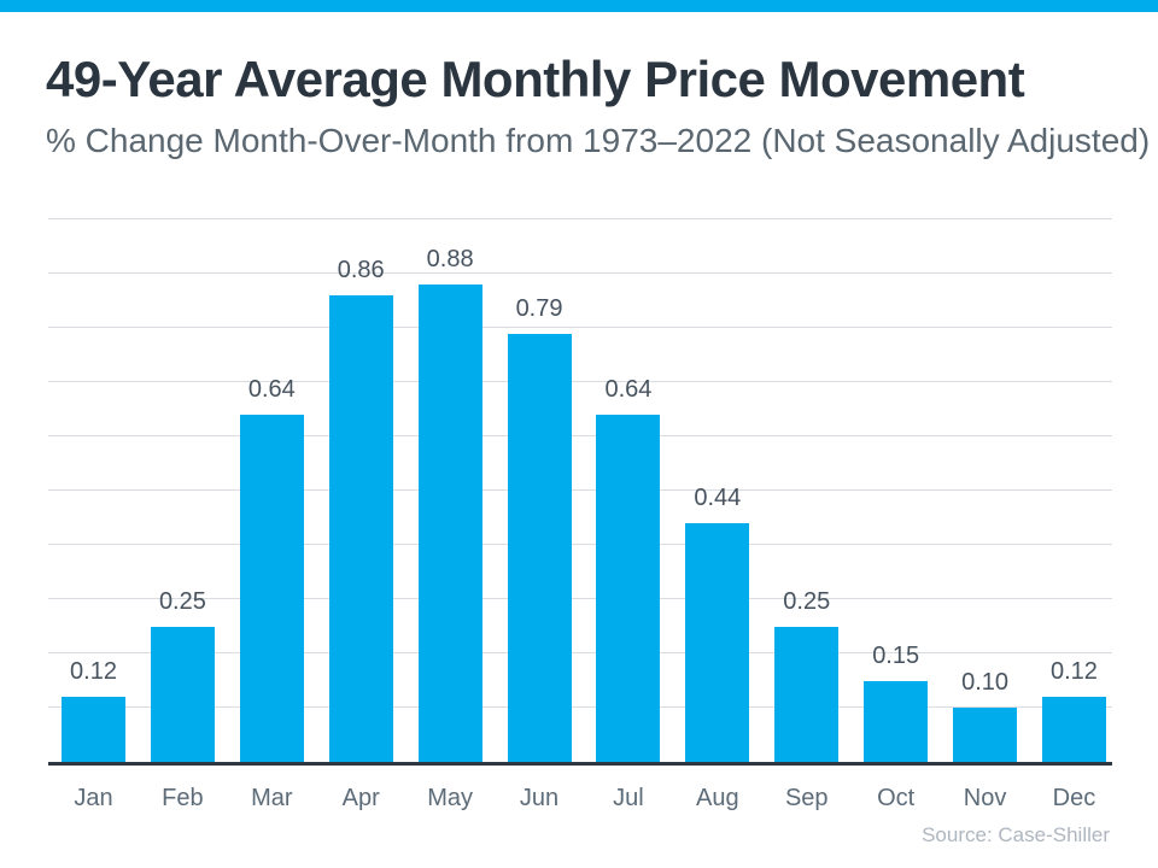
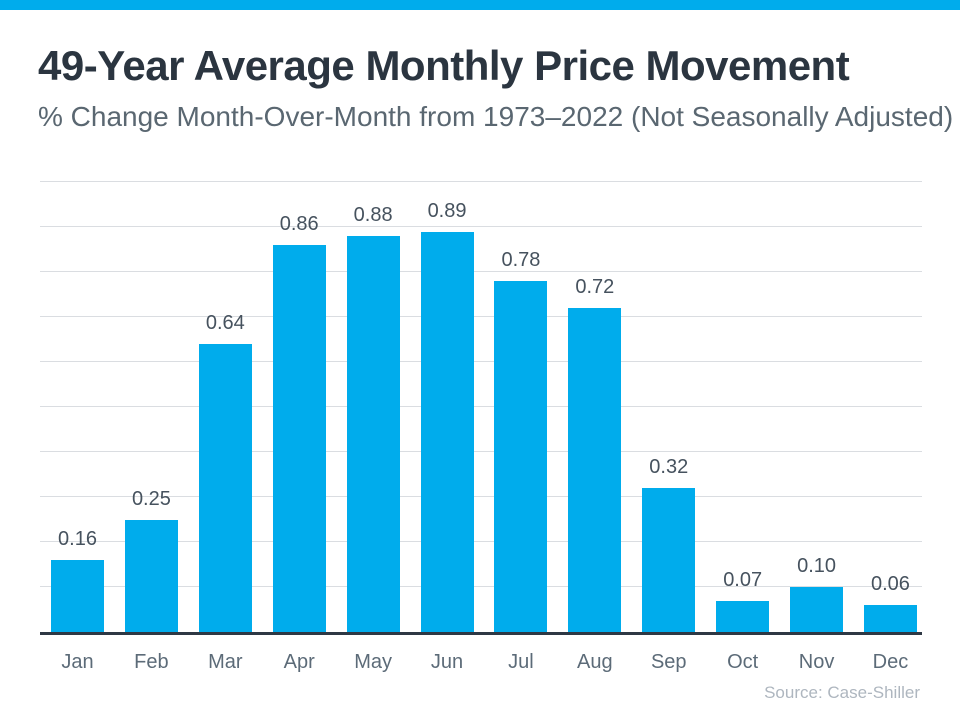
Jan: 0.12 -> 0.16
Jun: 0.79 -> 0.89
Jul: 0.64 -> 0.78
Aug: 0.44 -> 0.72
Sep: 0.25 -> 0.32
Oct: 0.15 -> 0.07
Dec: 0.12 -> 0.06
